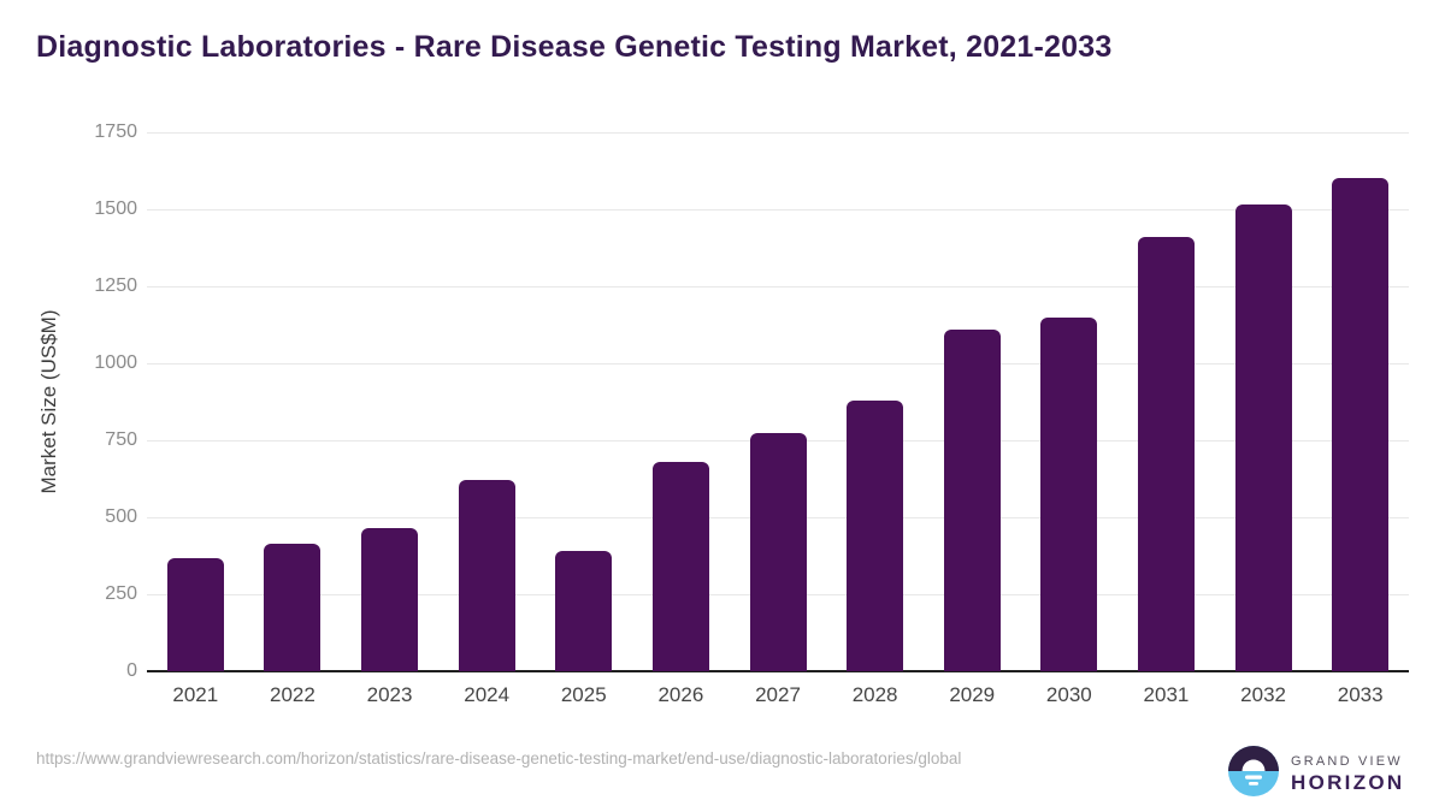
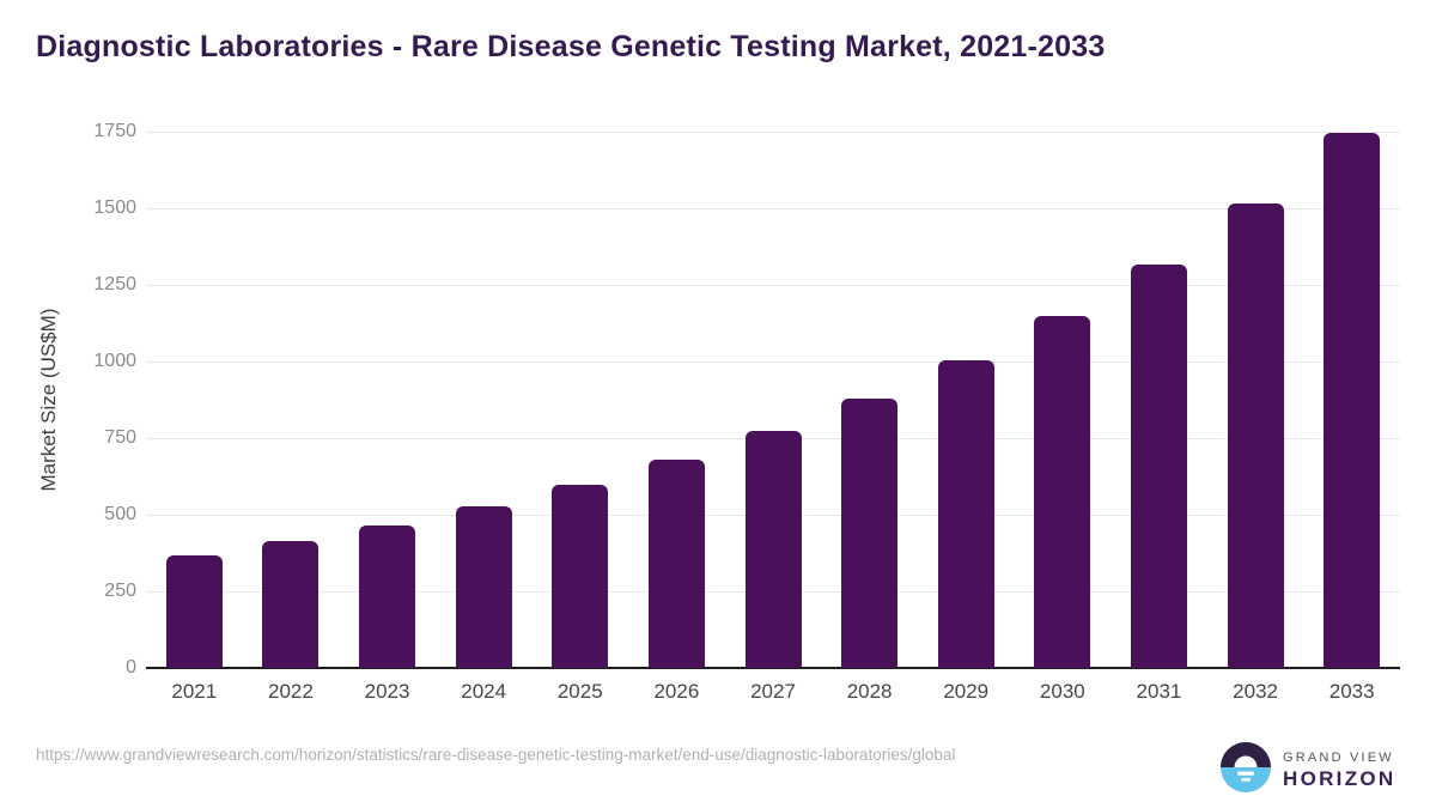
2024: 620 -> 530
2025: 390 -> 600
2029: 1110 -> 1000
2031: 1410 -> 1320
2033: 1600 -> 1740
